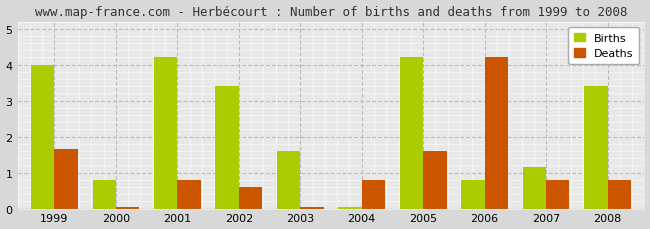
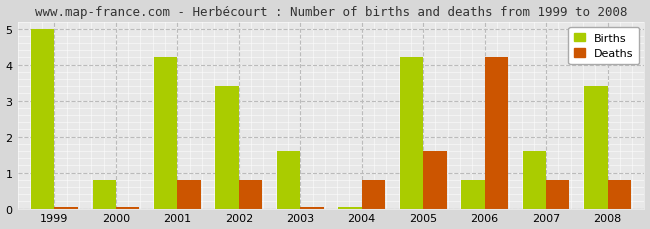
Births/1999: 4.00 -> 5.00
Deaths/1999: 1.65 -> 0.05
Deaths/2002: 0.60 -> 0.80
Births/2007: 1.15 -> 1.60
